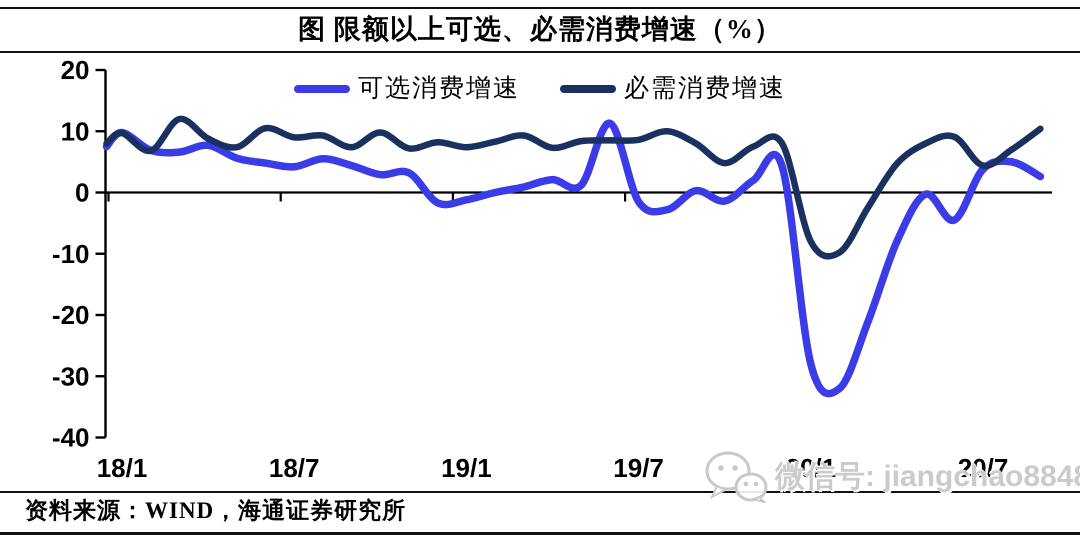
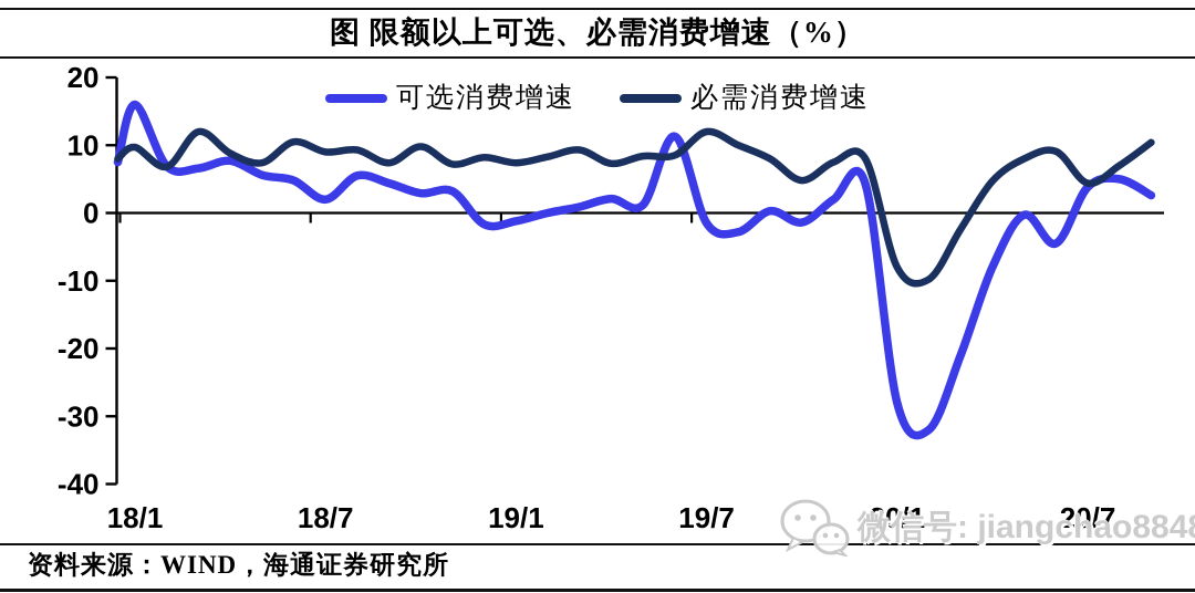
可选消费增速/18/1: 10 -> 16
可选消费增速/18/7: 4 -> 2
必需消费增速/19/7: 9 -> 12
